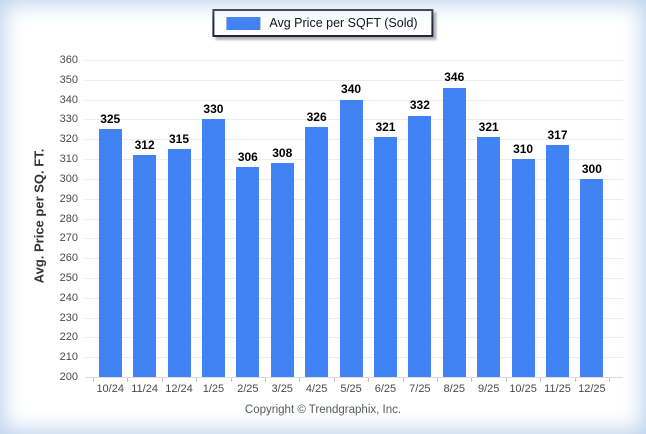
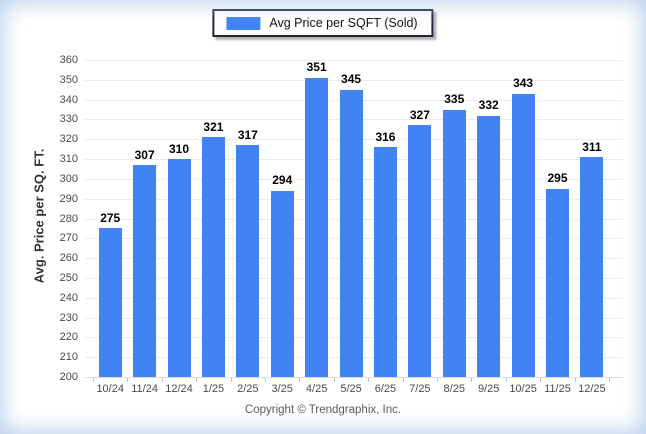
10/24: 325 -> 275
11/24: 312 -> 307
12/24: 315 -> 310
1/25: 330 -> 321
2/25: 306 -> 317
3/25: 308 -> 294
4/25: 326 -> 351
5/25: 340 -> 345
6/25: 321 -> 316
7/25: 332 -> 327
8/25: 346 -> 335
9/25: 321 -> 332
10/25: 310 -> 343
11/25: 317 -> 295
12/25: 300 -> 311
